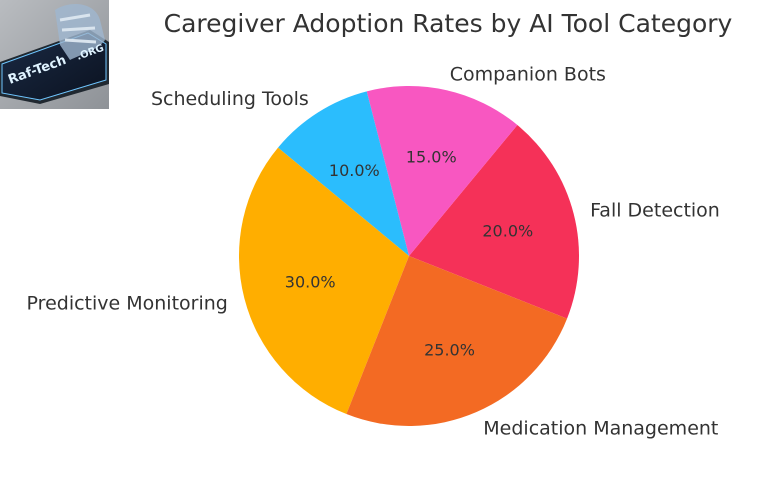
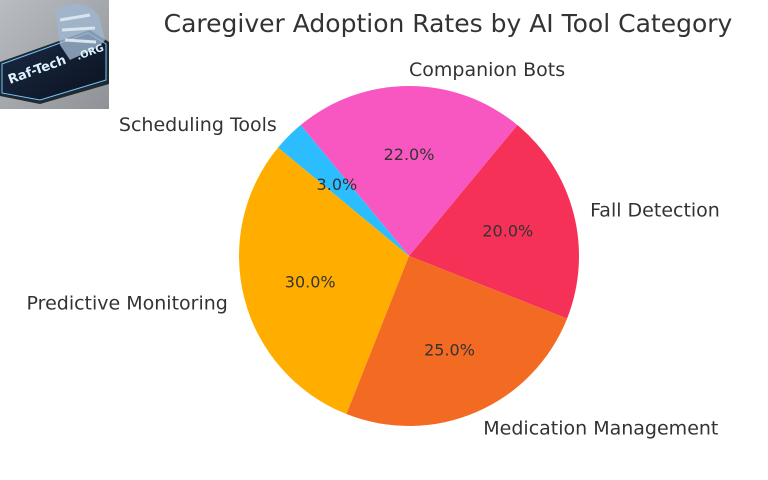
Companion Bots: 15.0% -> 22.0%
Scheduling Tools: 10.0% -> 3.0%
